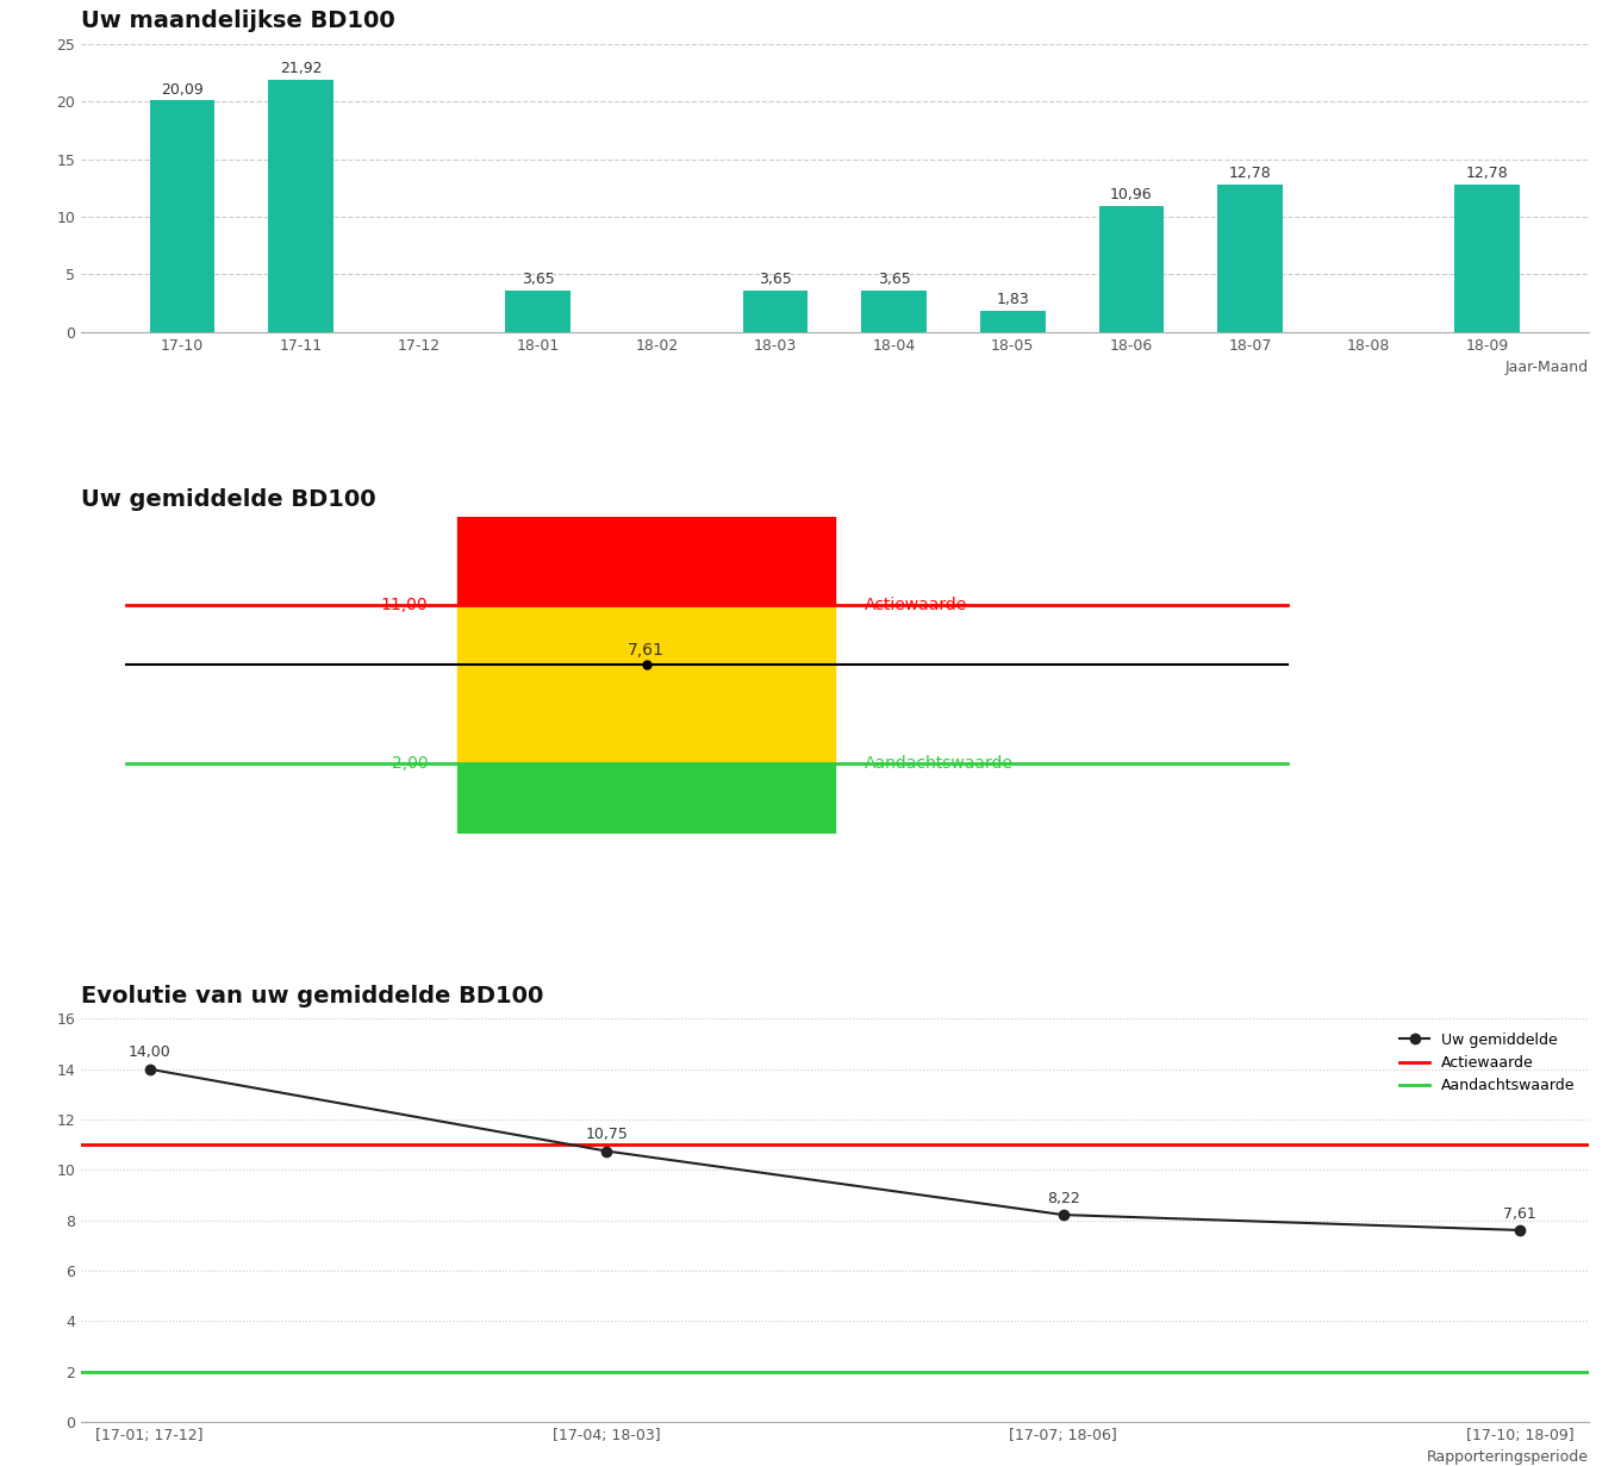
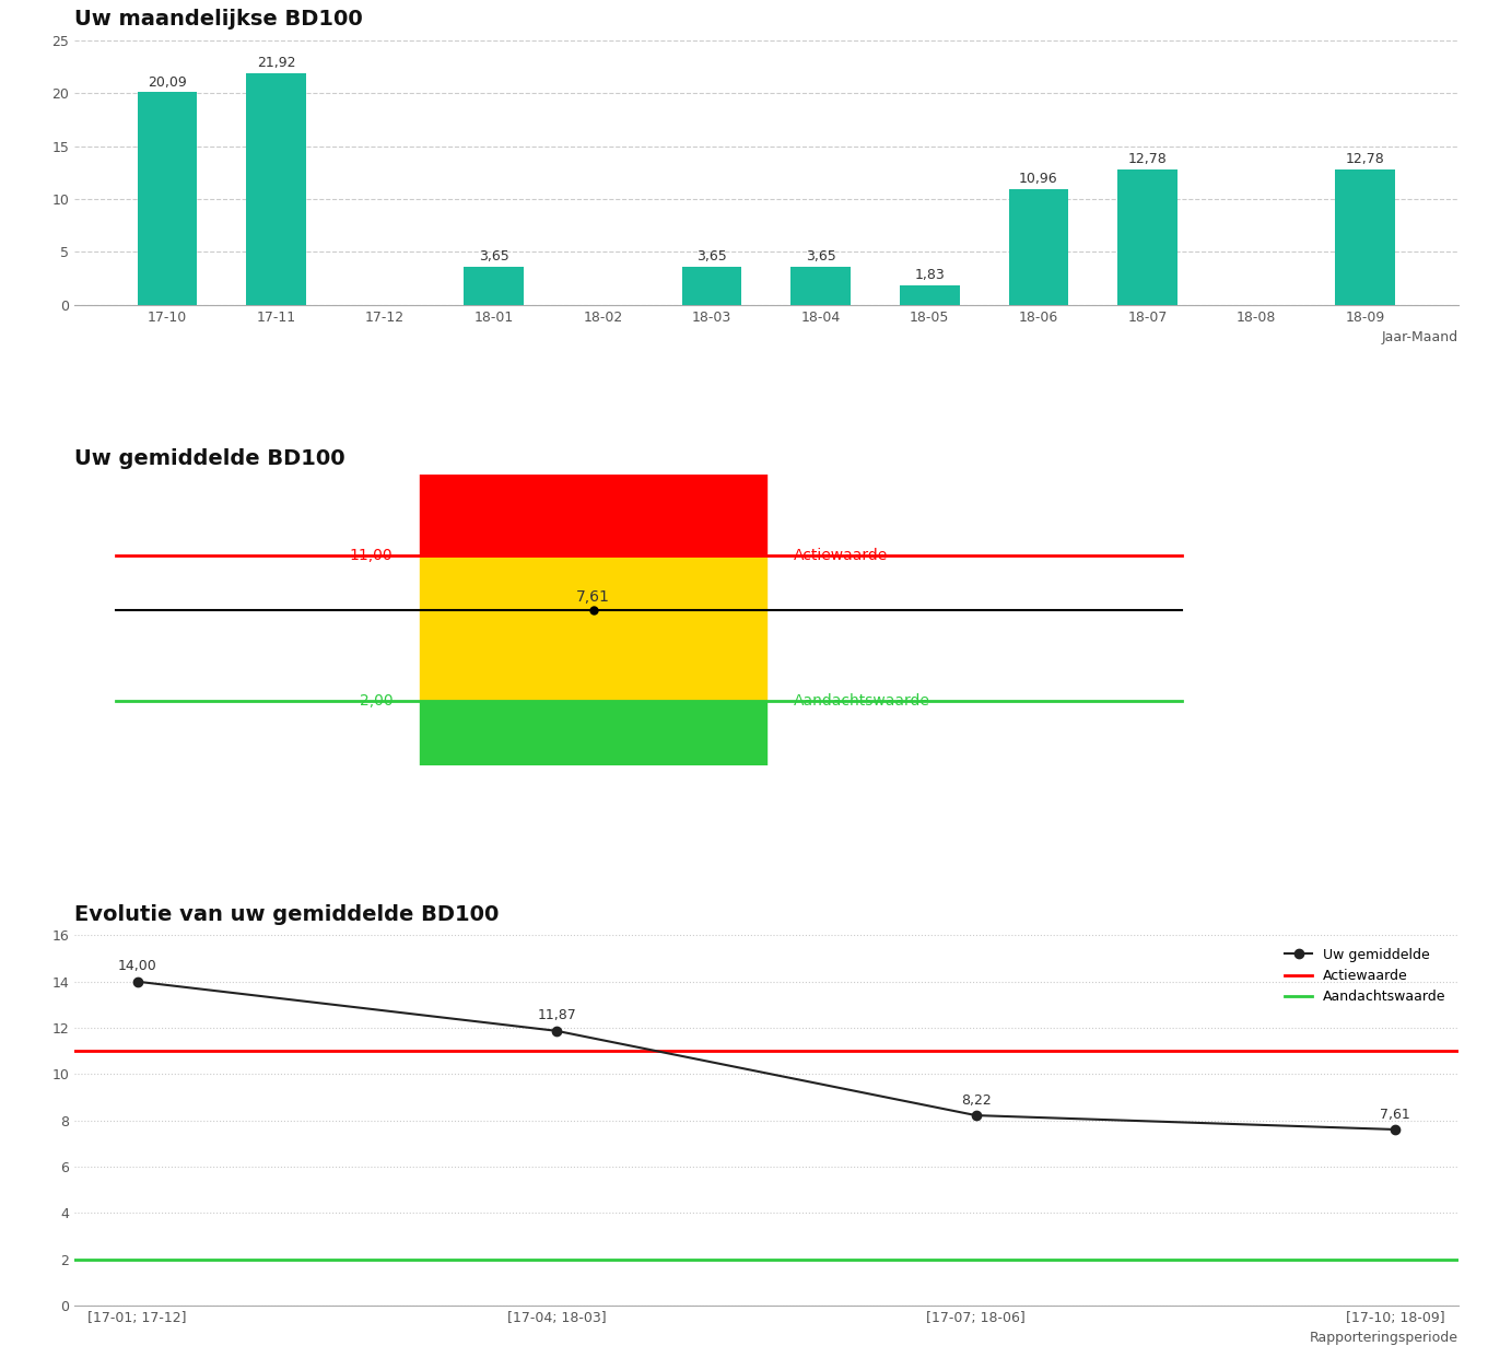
Evolutie van uw gemiddelde BD100/[17-04; 18-03]: 10,75 -> 11,87
